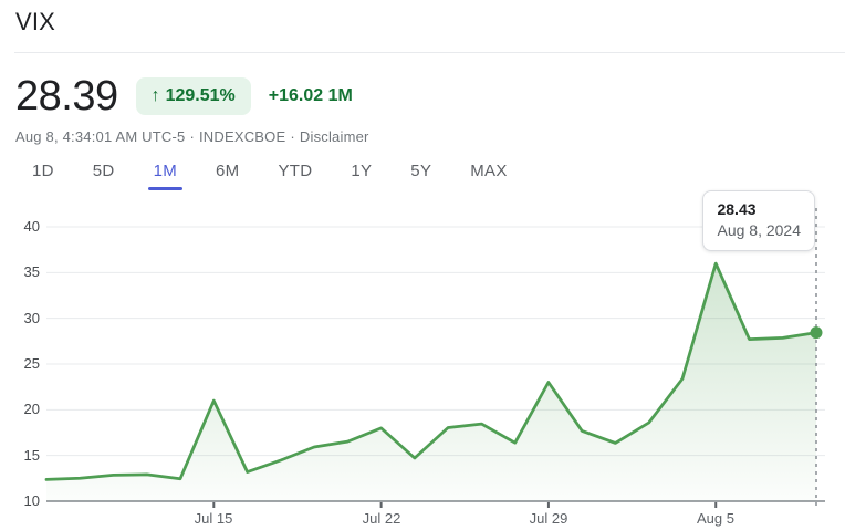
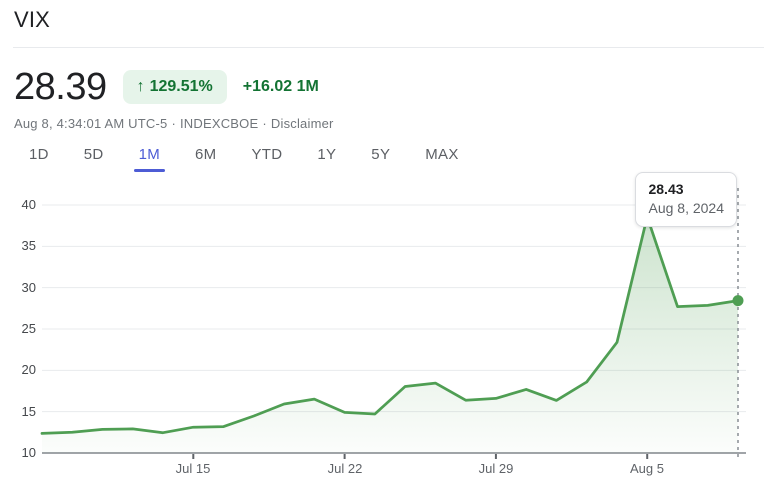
Jul 15: 21 -> 13
Jul 22: 18 -> 15
Jul 29: 23 -> 17
Aug 5: 36 -> 39
